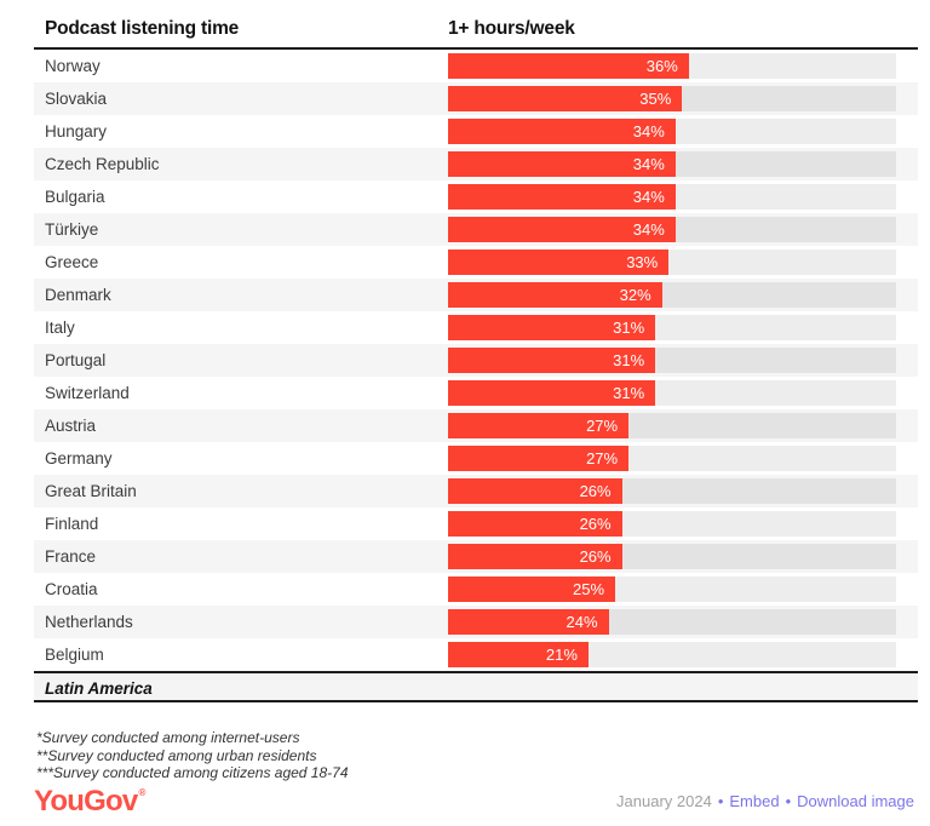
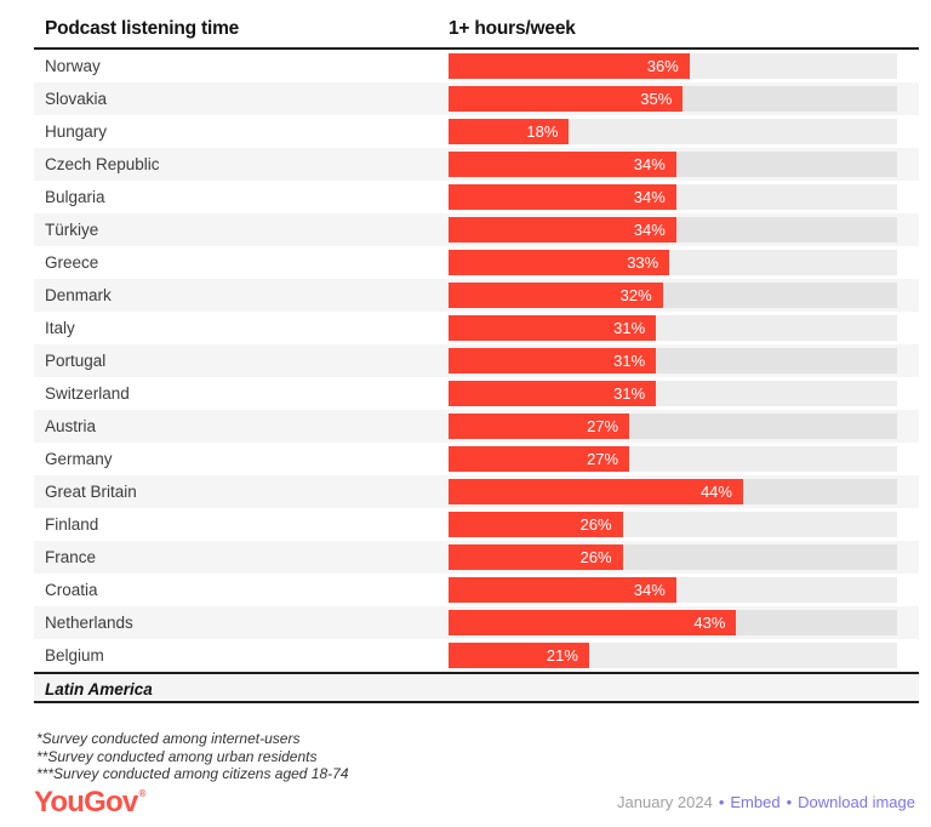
Hungary: 34% -> 18%
Great Britain: 26% -> 44%
Croatia: 25% -> 34%
Netherlands: 24% -> 43%
